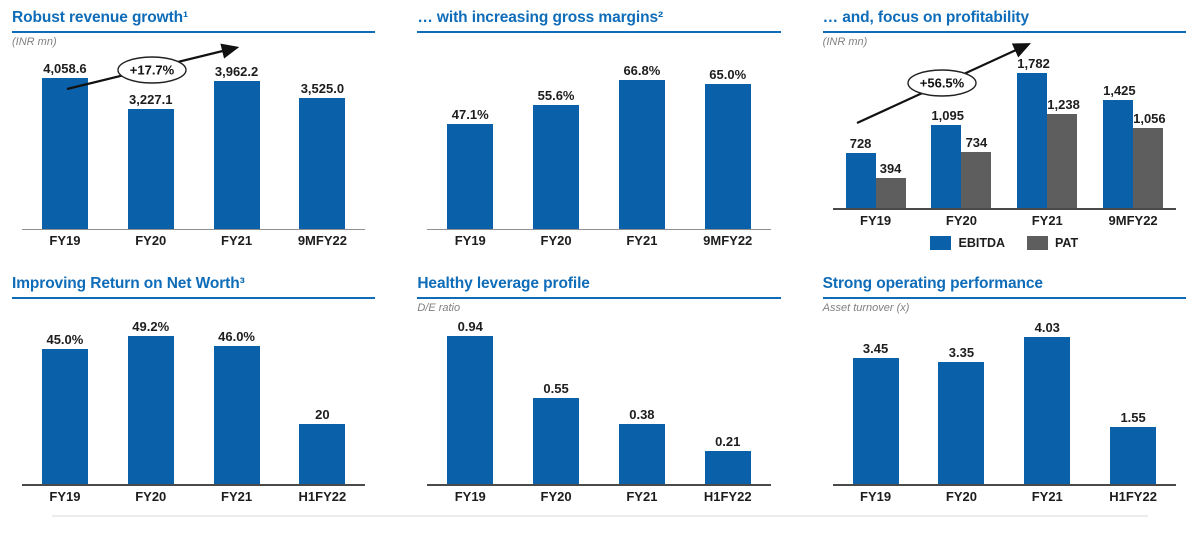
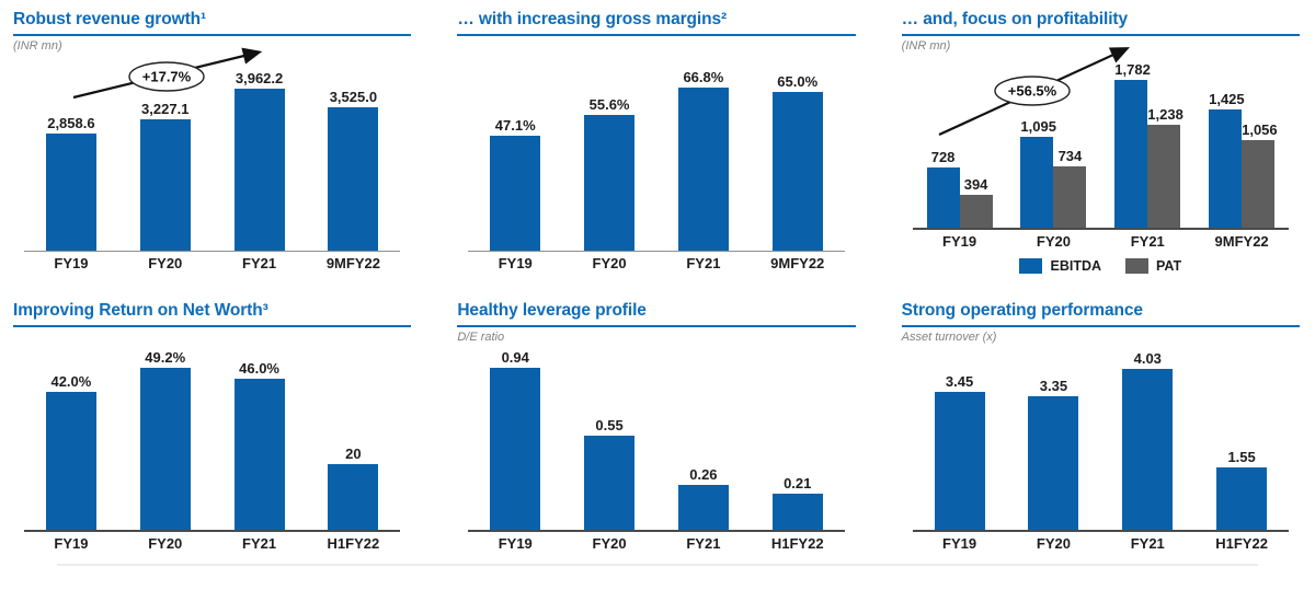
Robust revenue growth¹/FY19: 4,058.6 -> 2,858.6
Improving Return on Net Worth³/FY19: 45.0% -> 42.0%
Healthy leverage profile/FY21: 0.38 -> 0.26
